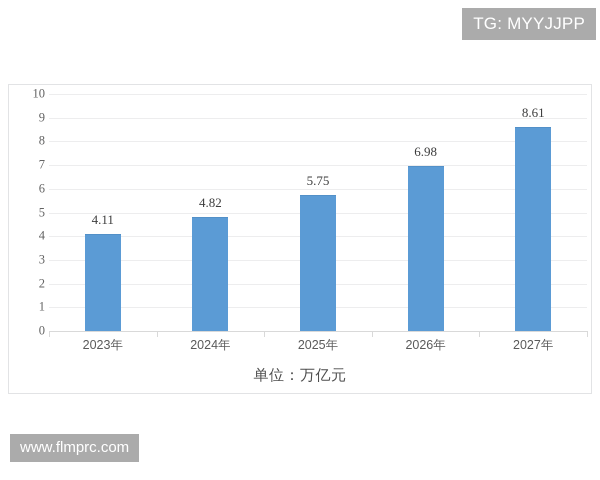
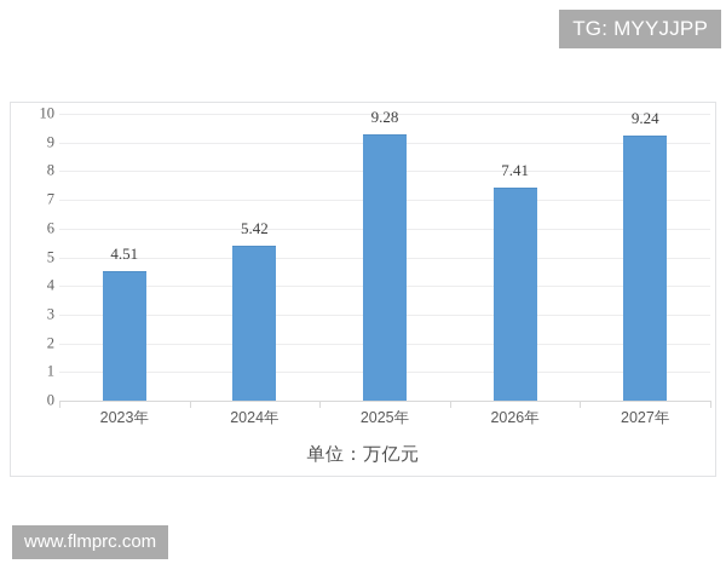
2023年: 4.11 -> 4.51
2024年: 4.82 -> 5.42
2025年: 5.75 -> 9.28
2026年: 6.98 -> 7.41
2027年: 8.61 -> 9.24
